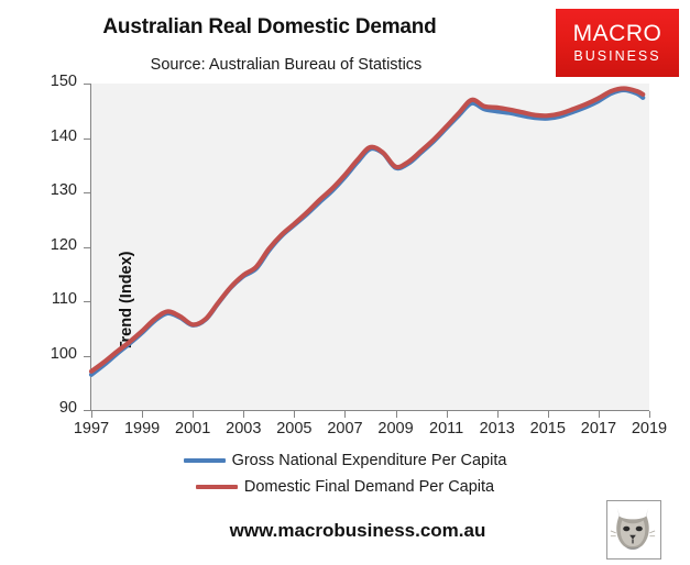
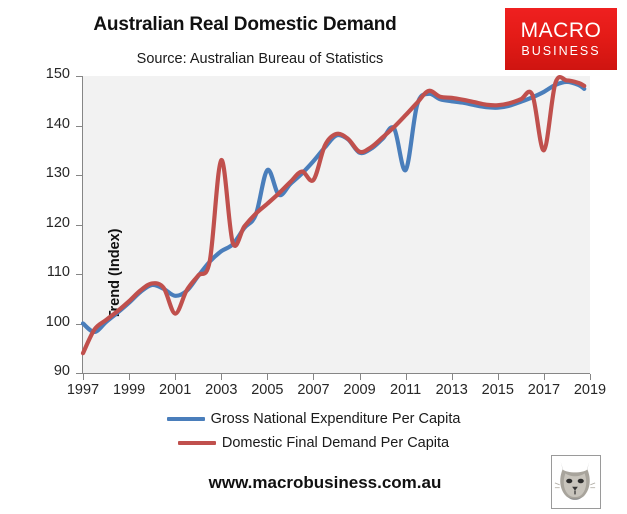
Gross National Expenditure Per Capita/1997: 96 -> 100
Domestic Final Demand Per Capita/1997: 97 -> 94
Domestic Final Demand Per Capita/2001: 106 -> 102
Domestic Final Demand Per Capita/2003: 115 -> 133
Gross National Expenditure Per Capita/2005: 124 -> 131
Domestic Final Demand Per Capita/2007: 133 -> 129
Gross National Expenditure Per Capita/2011: 142 -> 131
Domestic Final Demand Per Capita/2017: 147 -> 135
